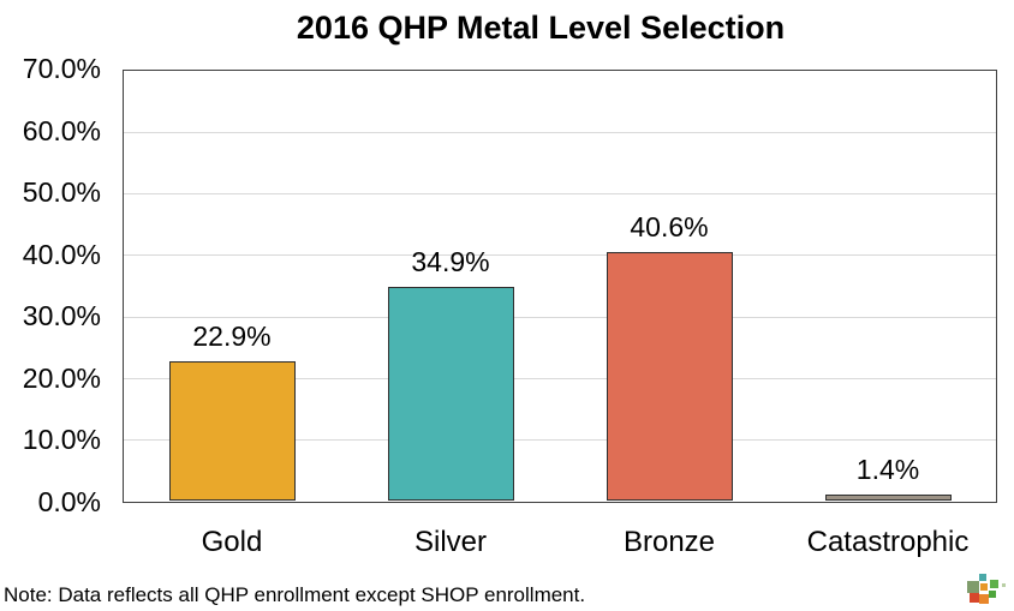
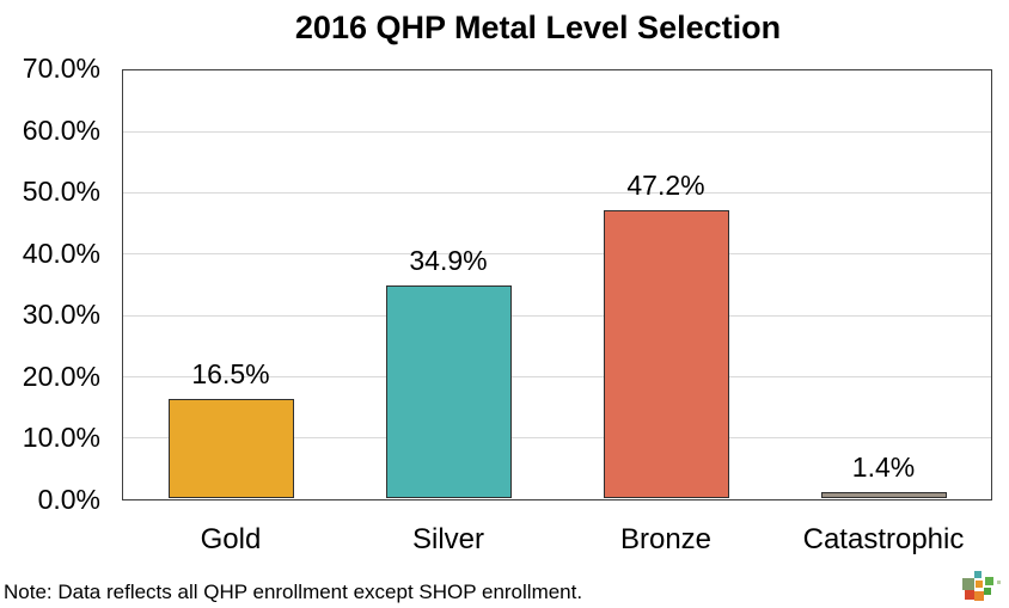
Gold: 22.9% -> 16.5%
Bronze: 40.6% -> 47.2%
